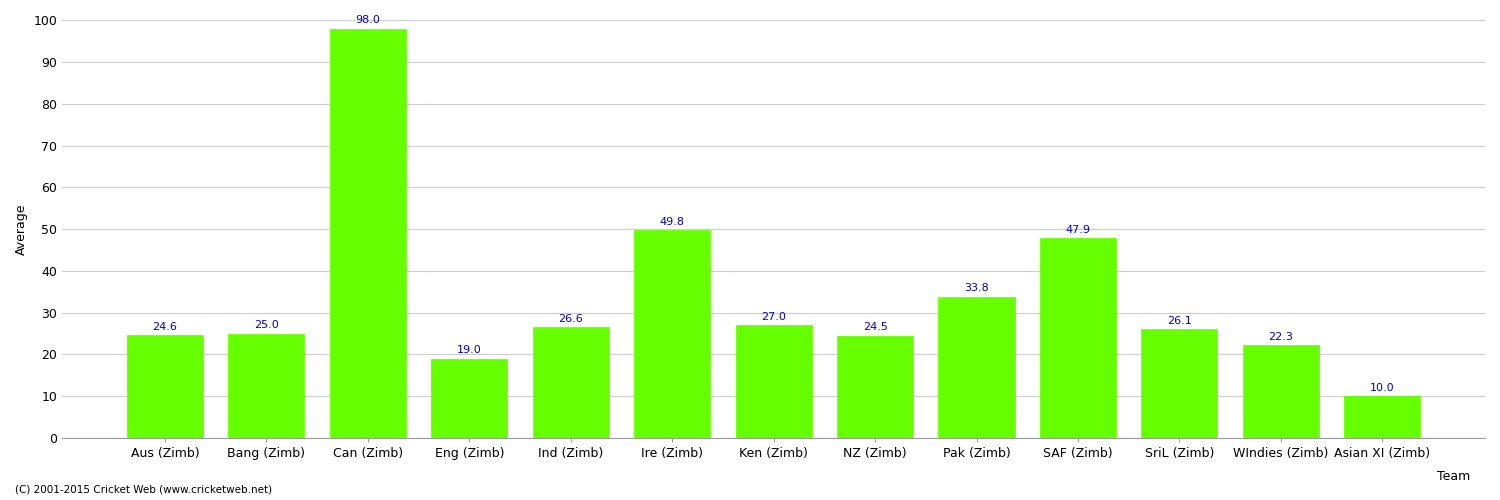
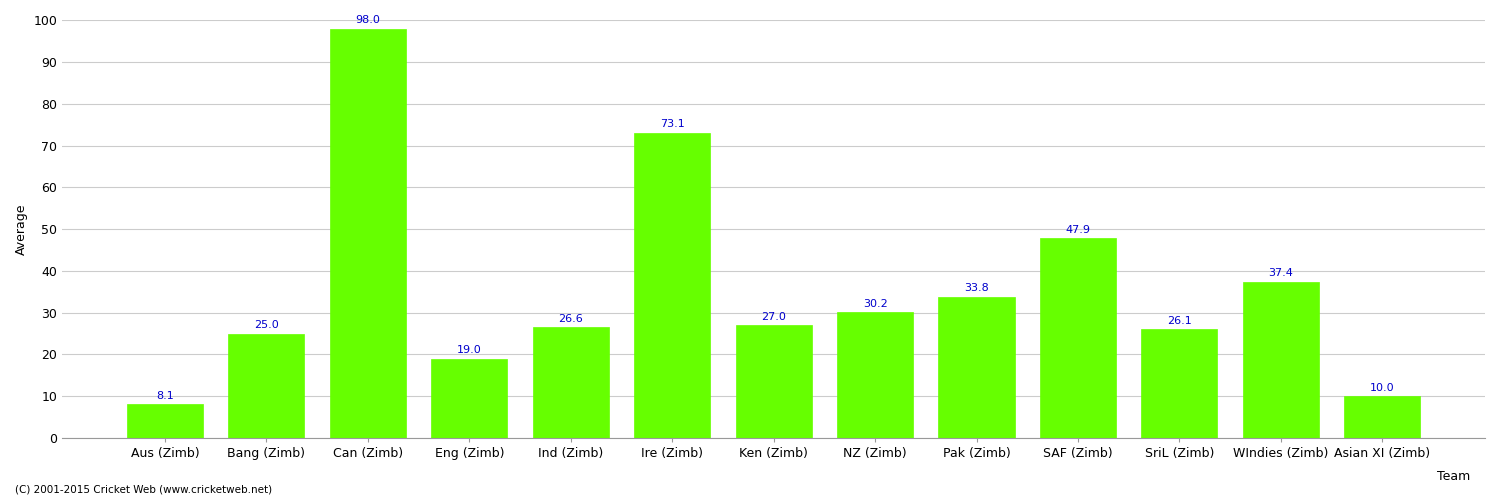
Aus (Zimb): 24.6 -> 8.1
Ire (Zimb): 49.8 -> 73.1
NZ (Zimb): 24.5 -> 30.2
WIndies (Zimb): 22.3 -> 37.4
